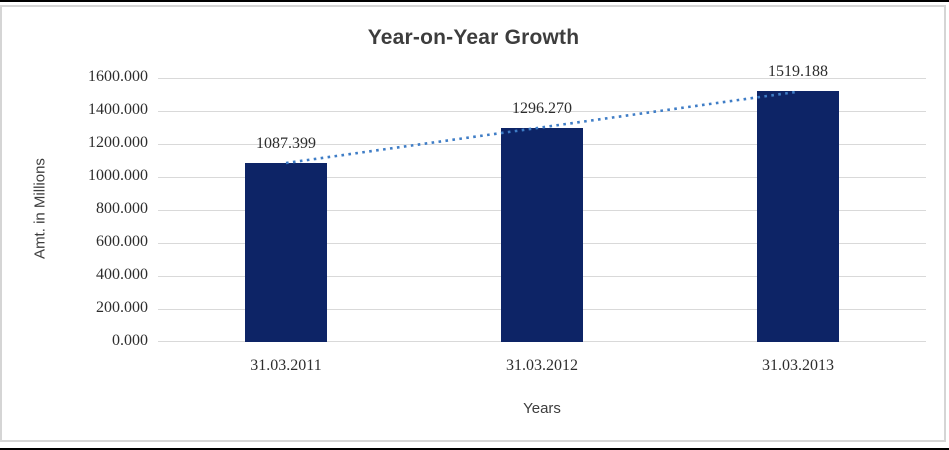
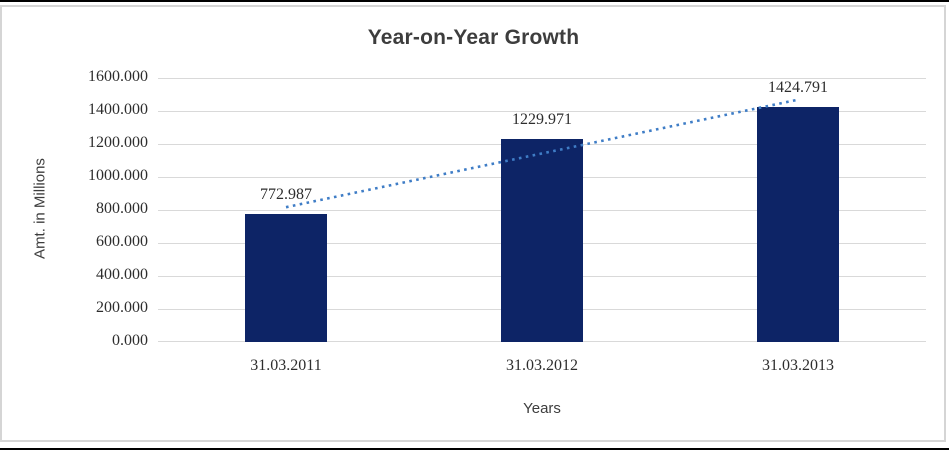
31.03.2011: 1087.399 -> 772.987
31.03.2012: 1296.270 -> 1229.971
31.03.2013: 1519.188 -> 1424.791
